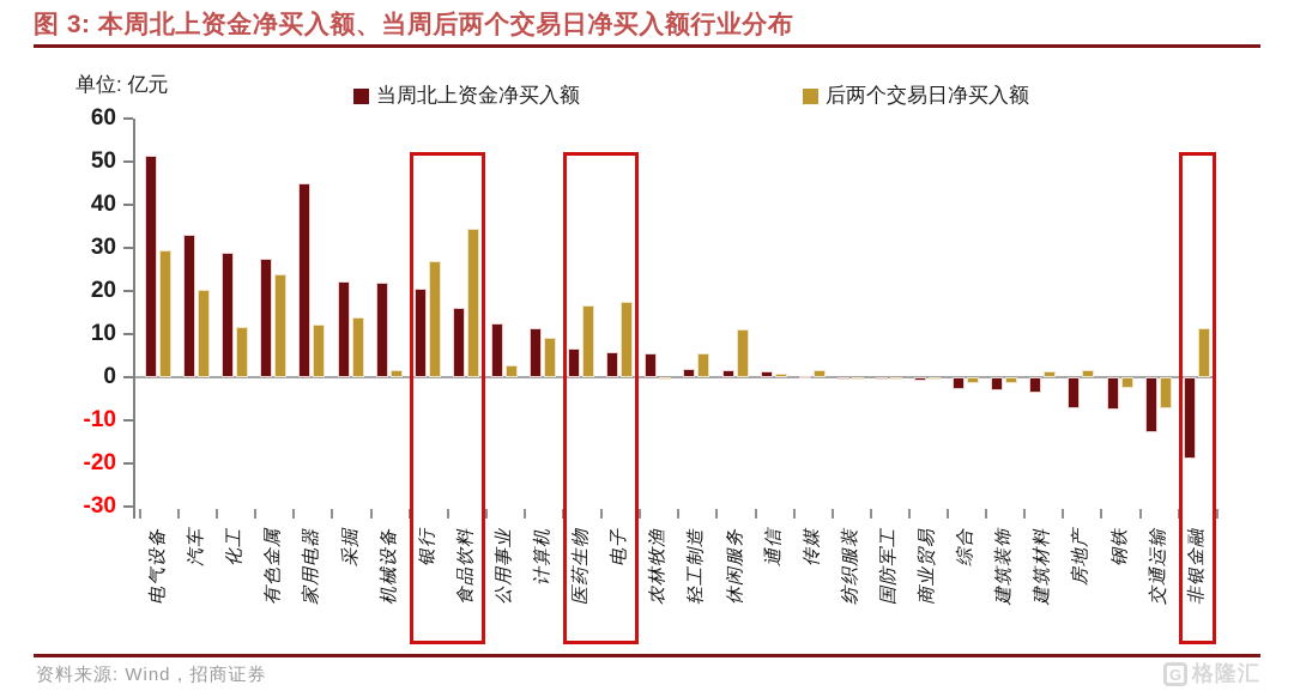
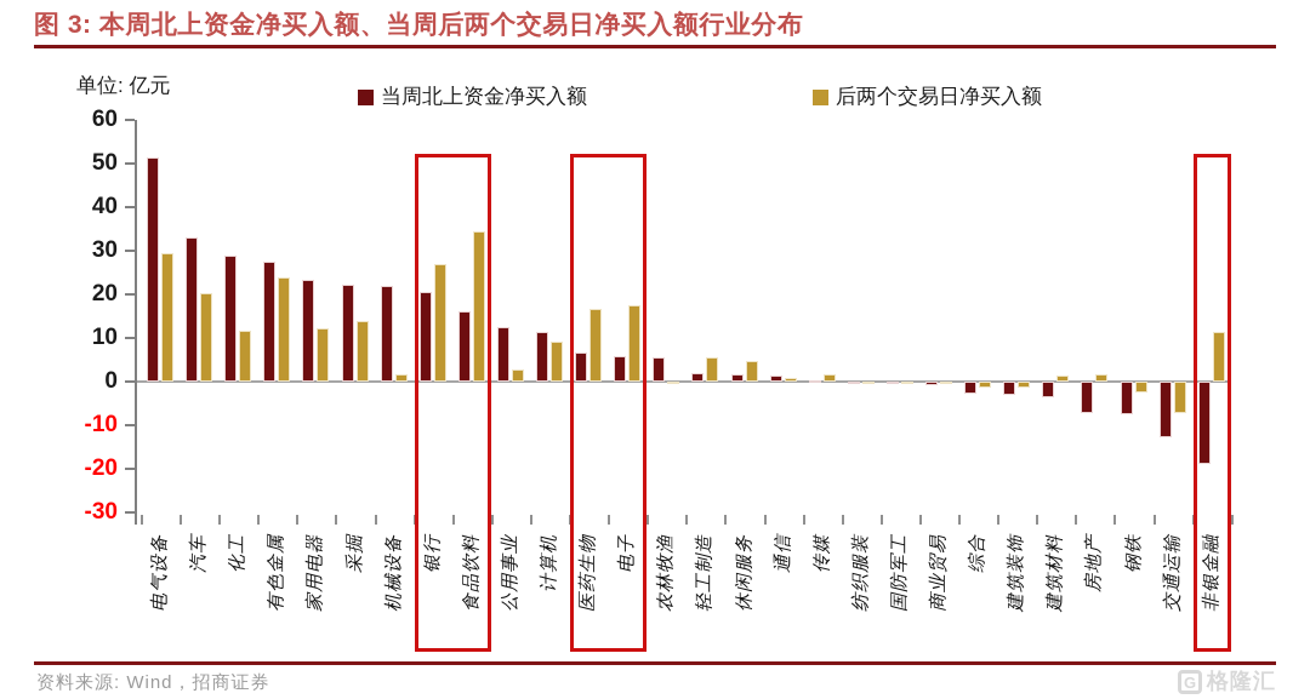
当周北上资金净买入额/家用电器: 45 -> 23
后两个交易日净买入额/休闲服务: 11 -> 5
